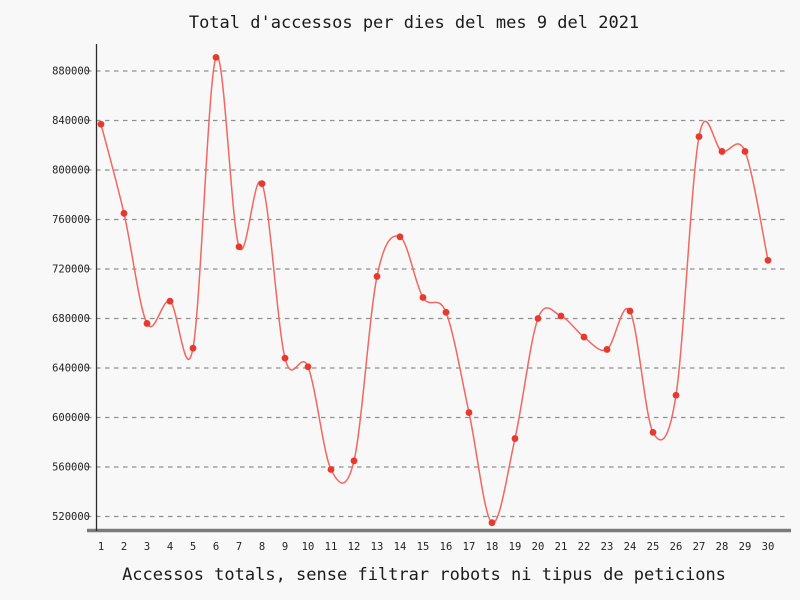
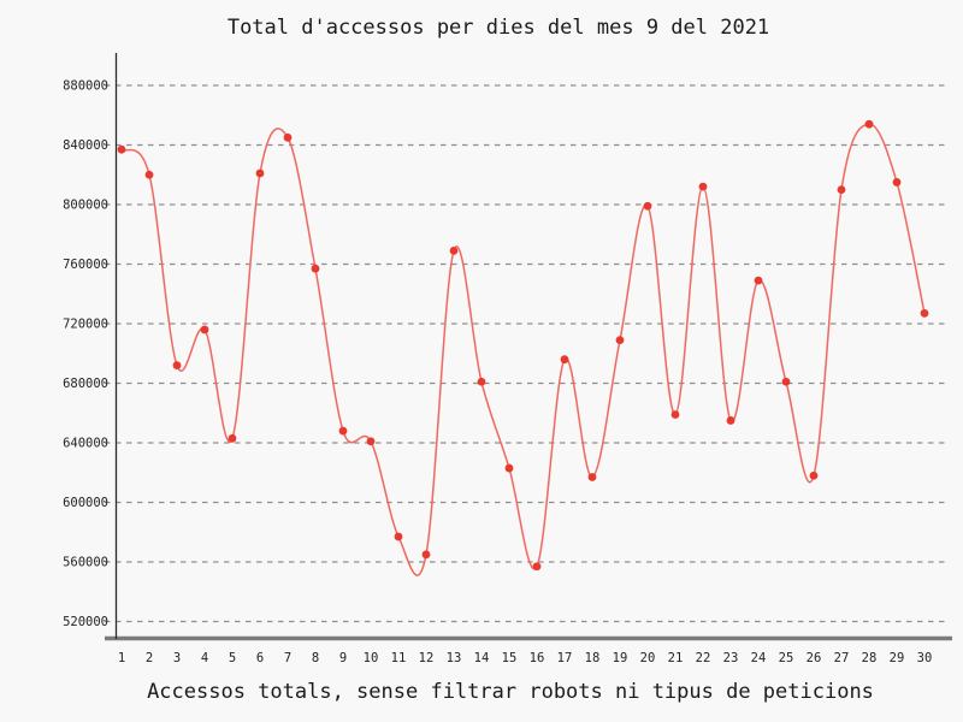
2: 765000 -> 820000
3: 676000 -> 692000
4: 694000 -> 716000
5: 656000 -> 643000
6: 891000 -> 821000
7: 738000 -> 845000
8: 789000 -> 757000
11: 558000 -> 577000
13: 714000 -> 769000
14: 746000 -> 681000
15: 697000 -> 623000
16: 685000 -> 557000
17: 604000 -> 696000
18: 515000 -> 617000
19: 583000 -> 709000
20: 680000 -> 799000
21: 682000 -> 659000
22: 665000 -> 812000
24: 686000 -> 749000
25: 588000 -> 681000
27: 827000 -> 810000
28: 815000 -> 854000
